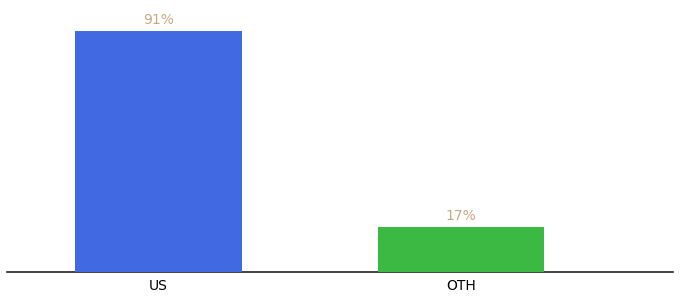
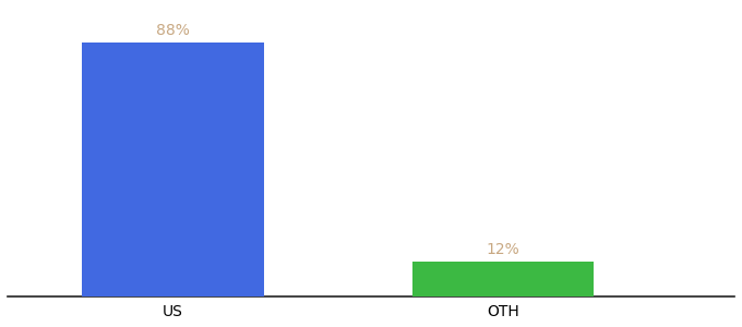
US: 91% -> 88%
OTH: 17% -> 12%
